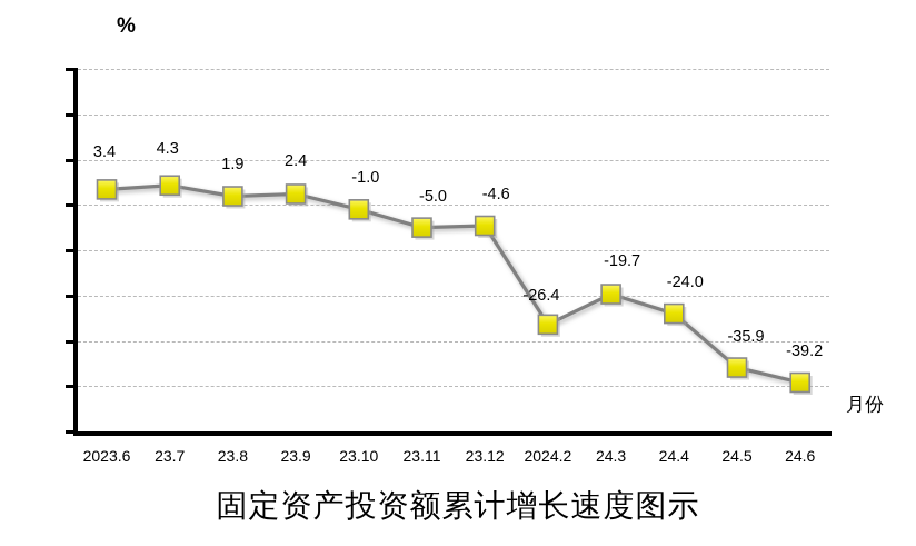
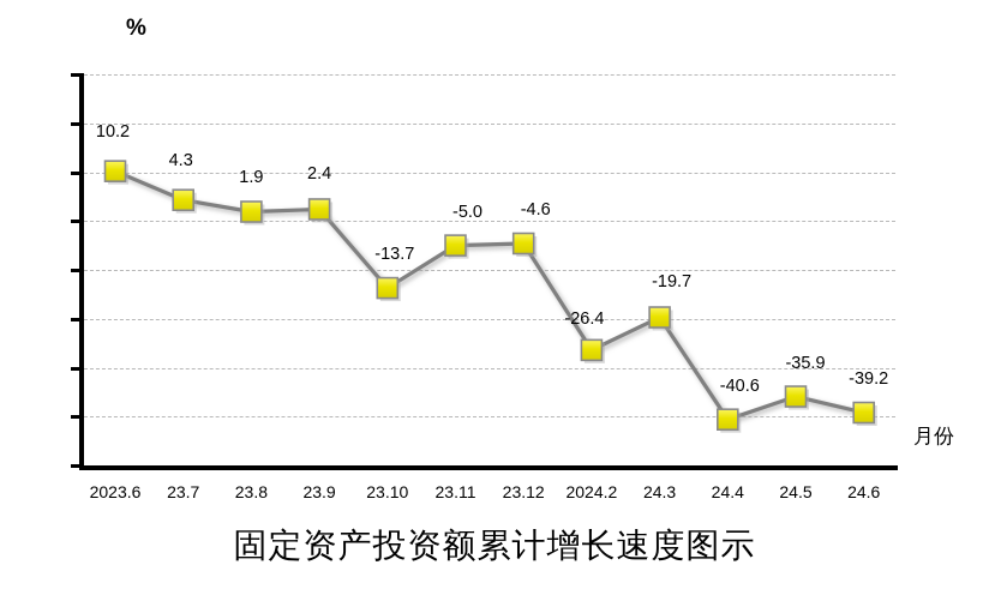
2023.6: 3.4 -> 10.2
23.10: -1.0 -> -13.7
24.4: -24.0 -> -40.6
